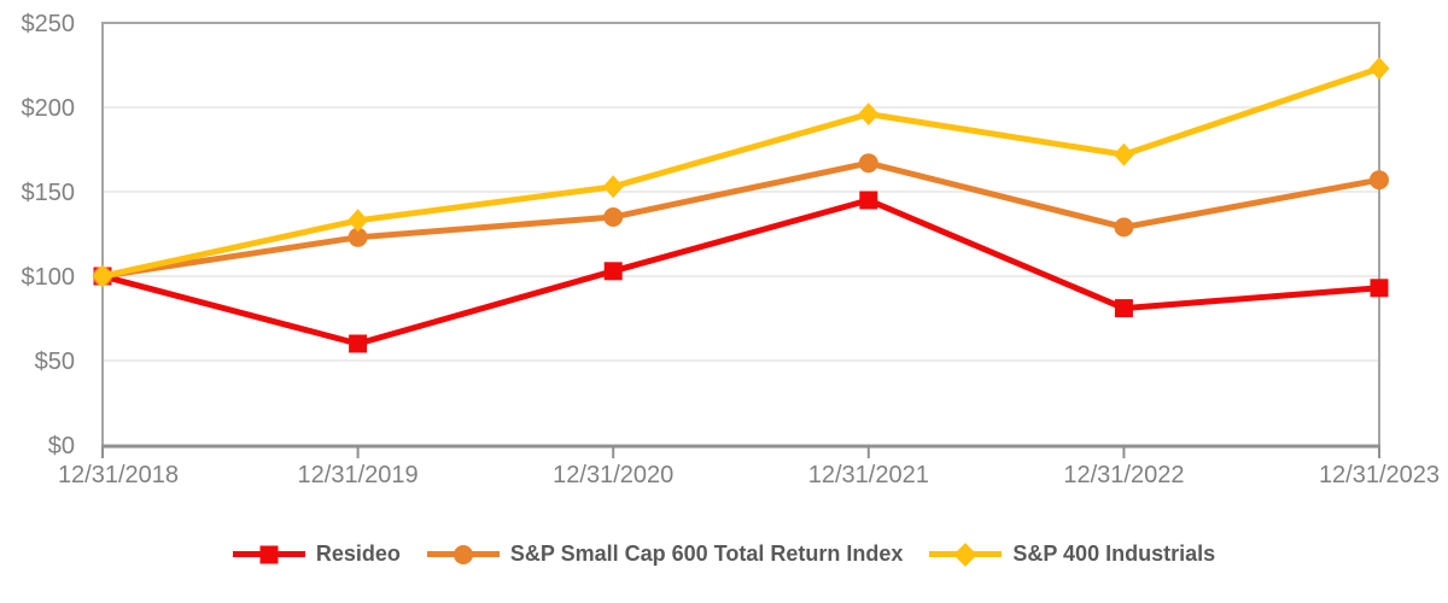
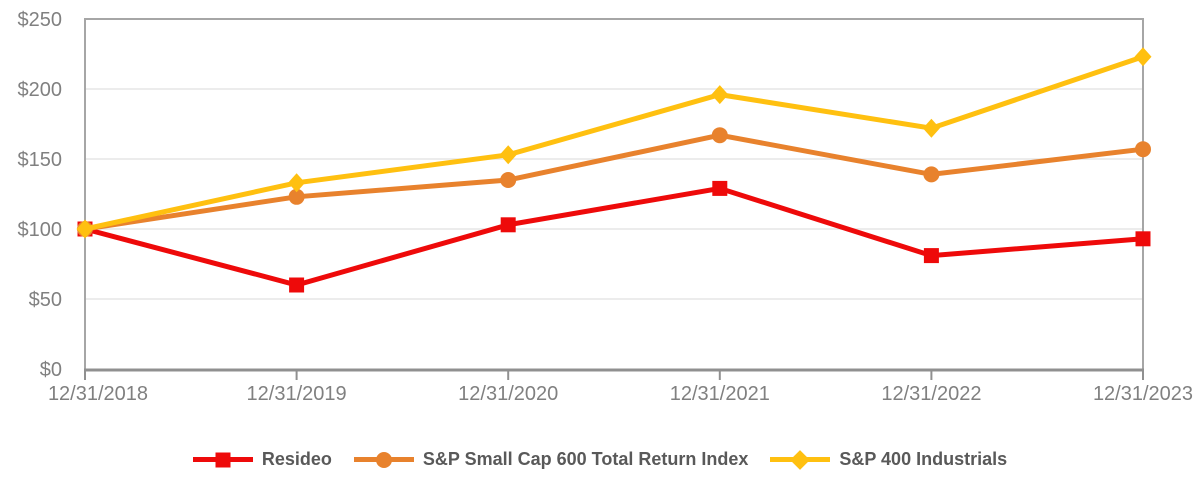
Resideo/12/31/2021: $145 -> $129
S&P Small Cap 600 Total Return Index/12/31/2022: $129 -> $139
